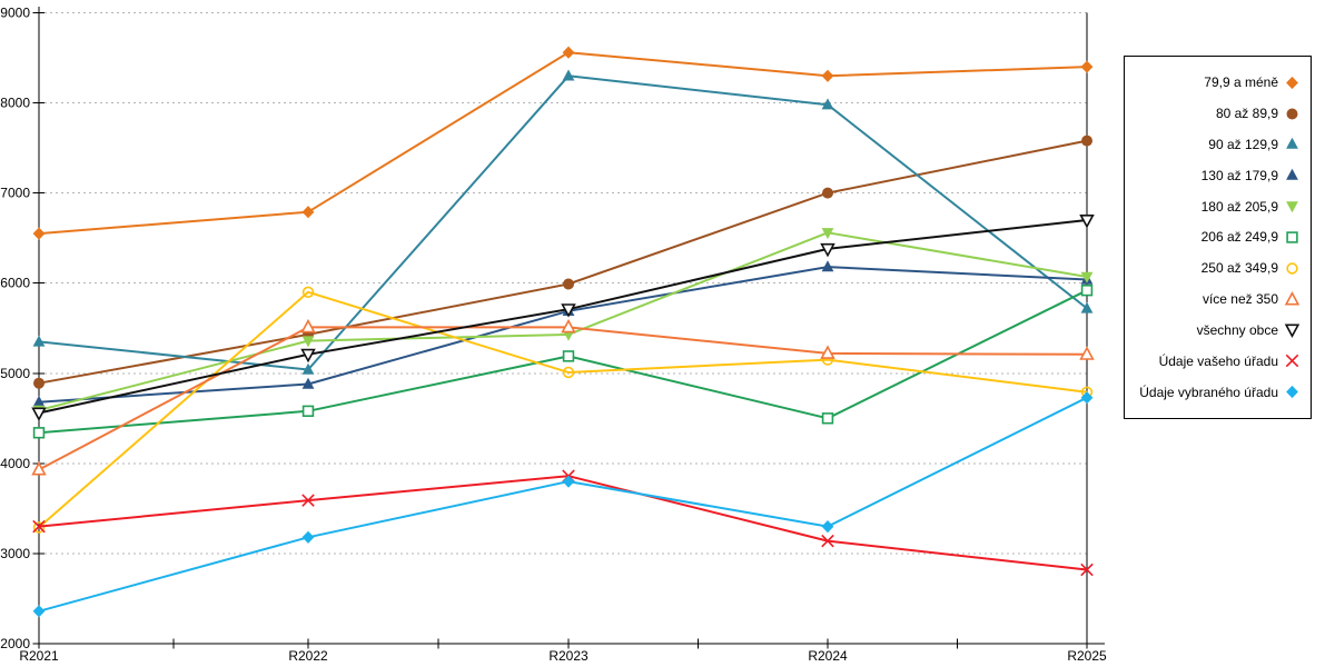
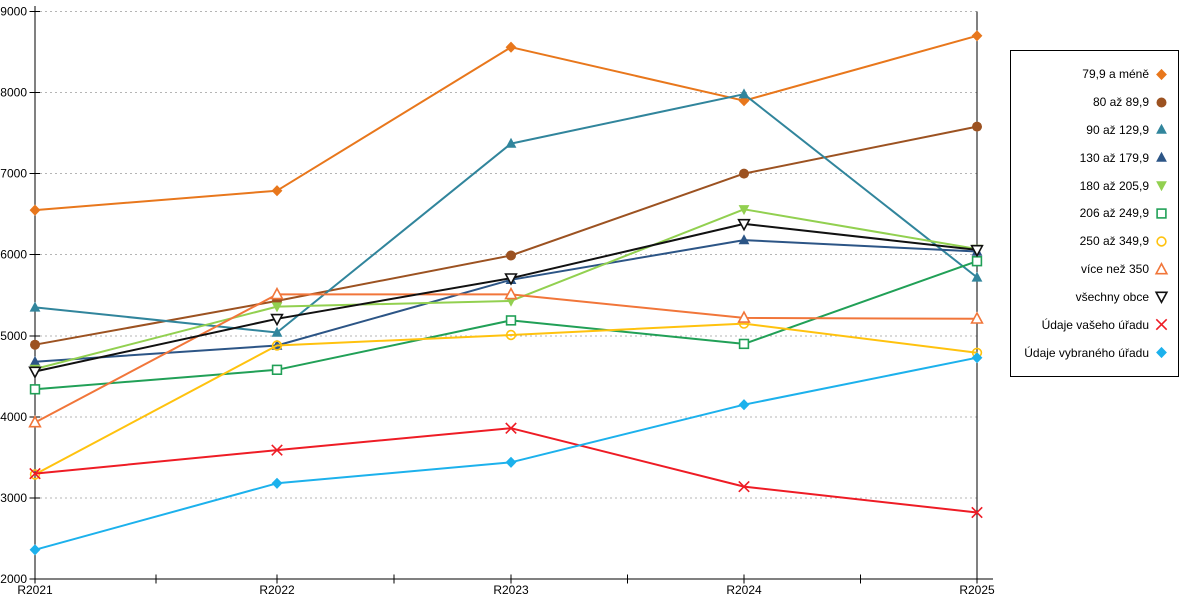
250 až 349,9/R2022: 5900 -> 4900
90 až 129,9/R2023: 8300 -> 7400
Údaje vybraného úřadu/R2023: 3800 -> 3400
79,9 a méně/R2024: 8300 -> 7900
206 až 249,9/R2024: 4500 -> 4900
Údaje vybraného úřadu/R2024: 3300 -> 4200
79,9 a méně/R2025: 8400 -> 8700
všechny obce/R2025: 6700 -> 6100
